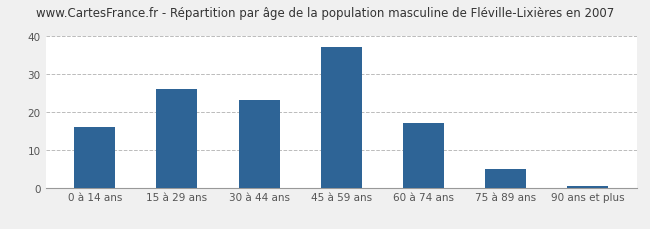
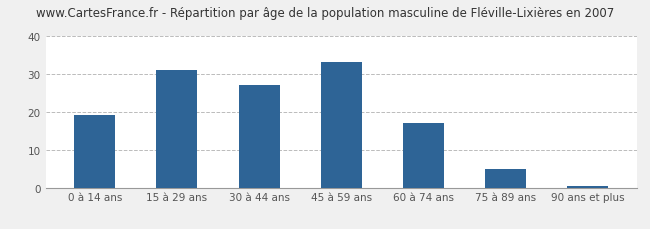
0 à 14 ans: 16.0 -> 19.0
15 à 29 ans: 26.0 -> 31.0
30 à 44 ans: 23.0 -> 27.0
45 à 59 ans: 37.0 -> 33.0
